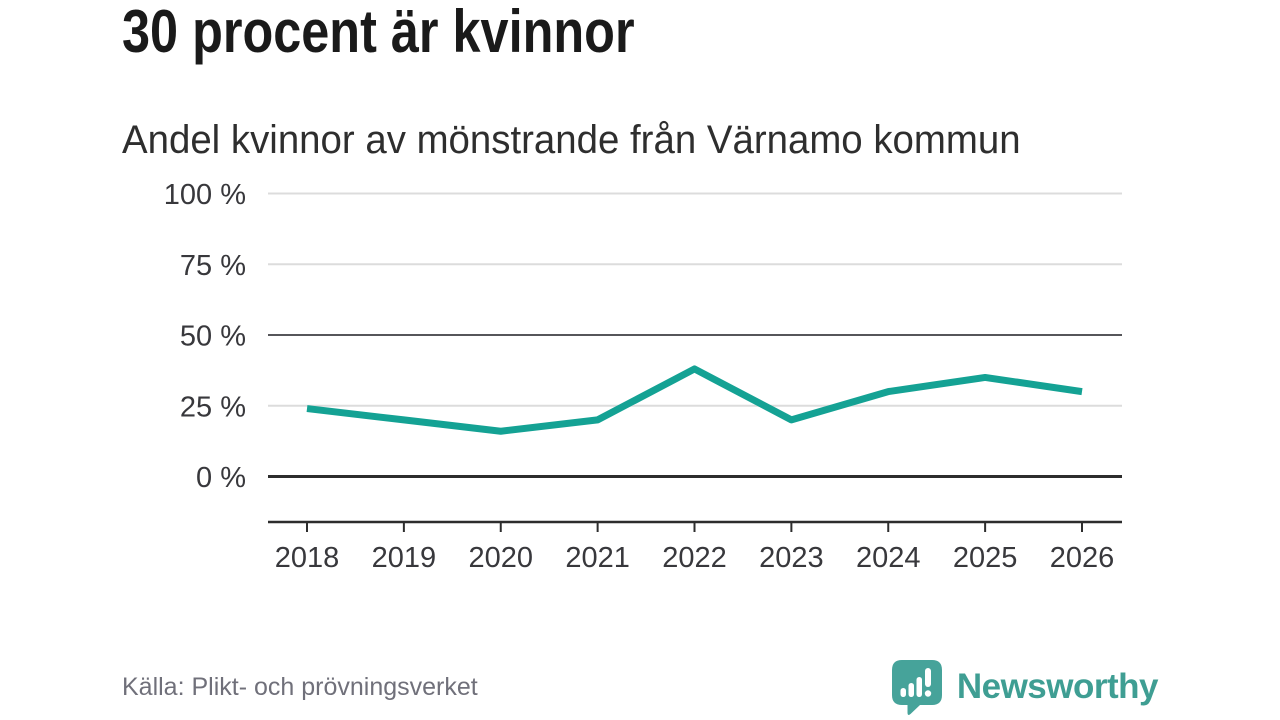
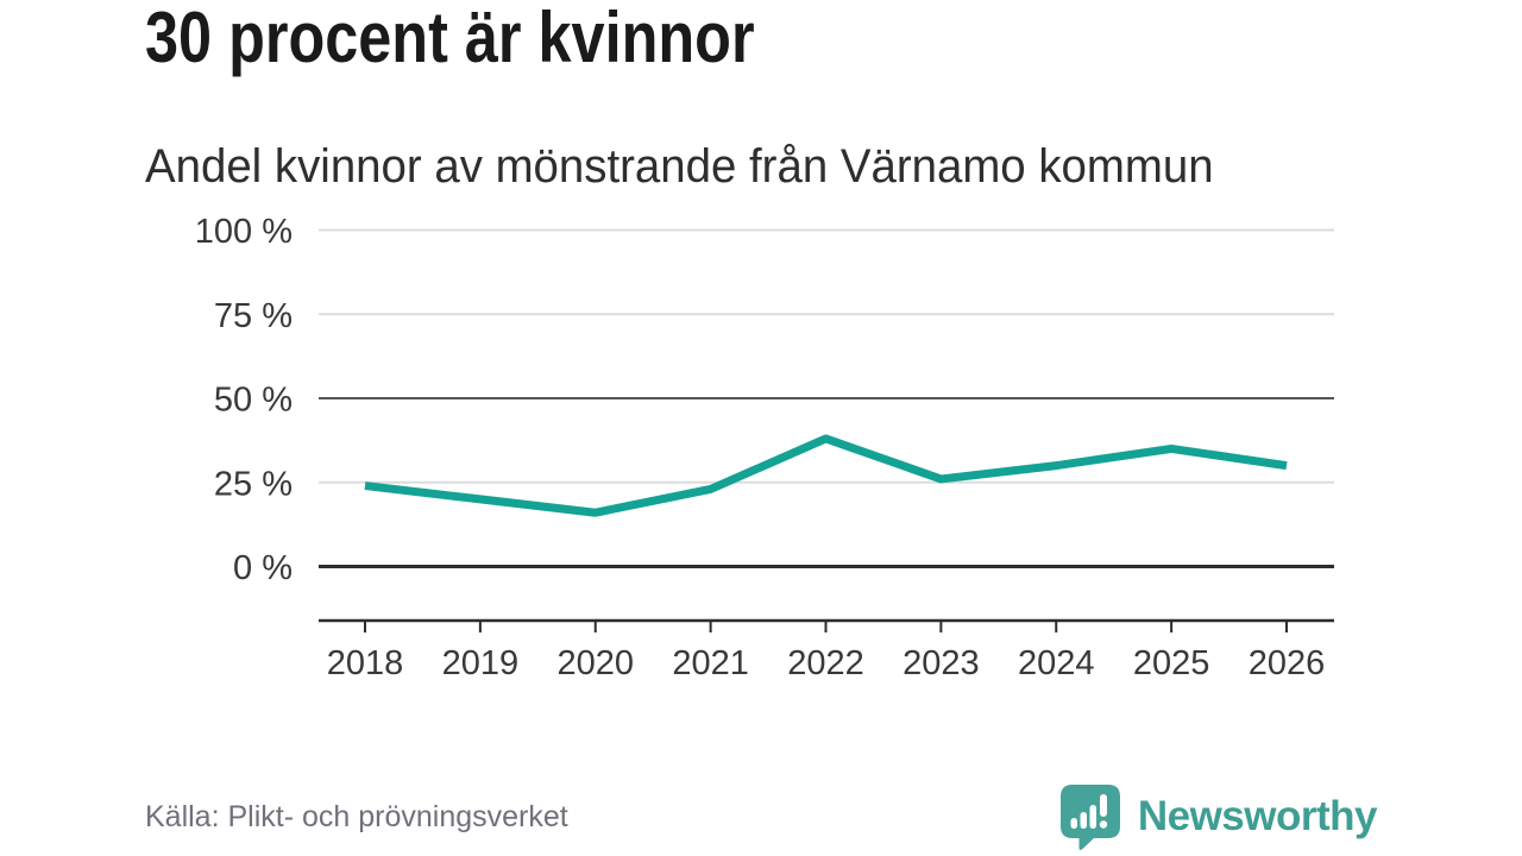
2021: 20% -> 23%
2023: 20% -> 26%
